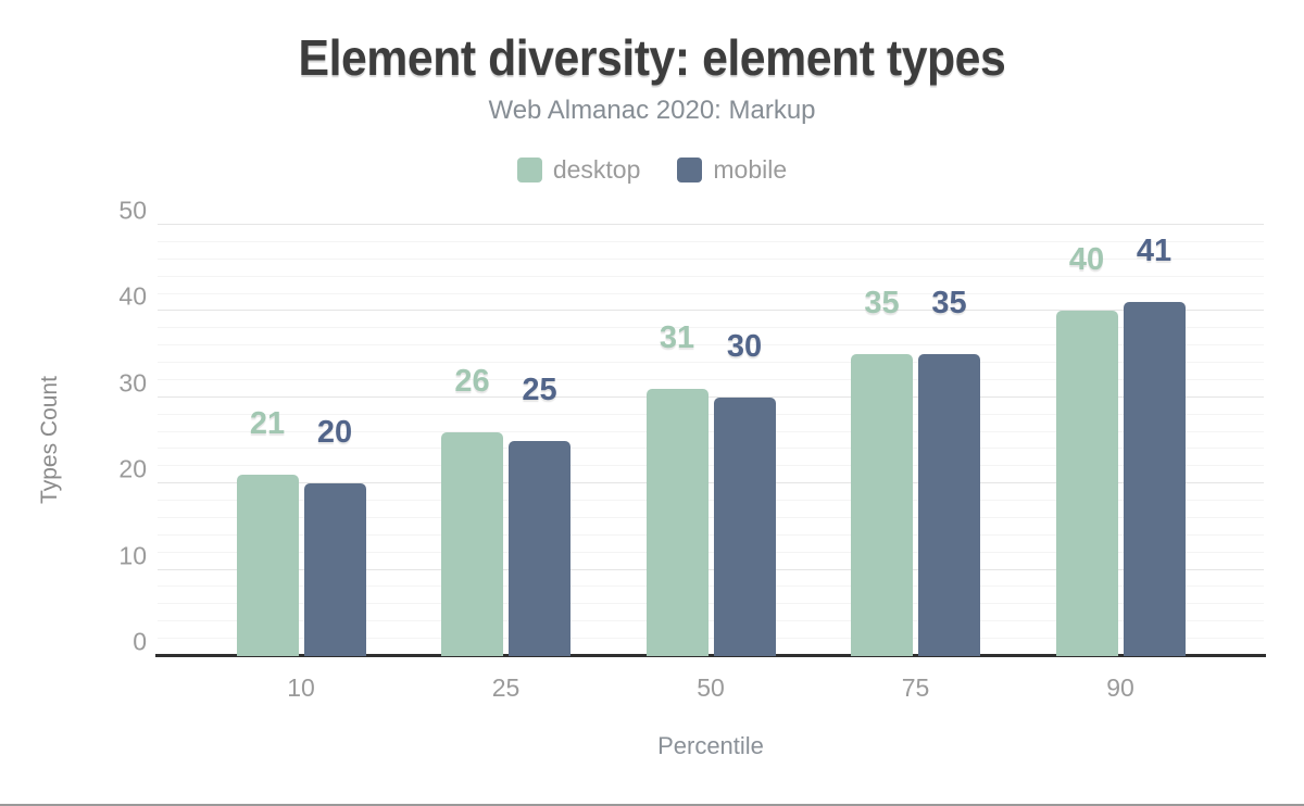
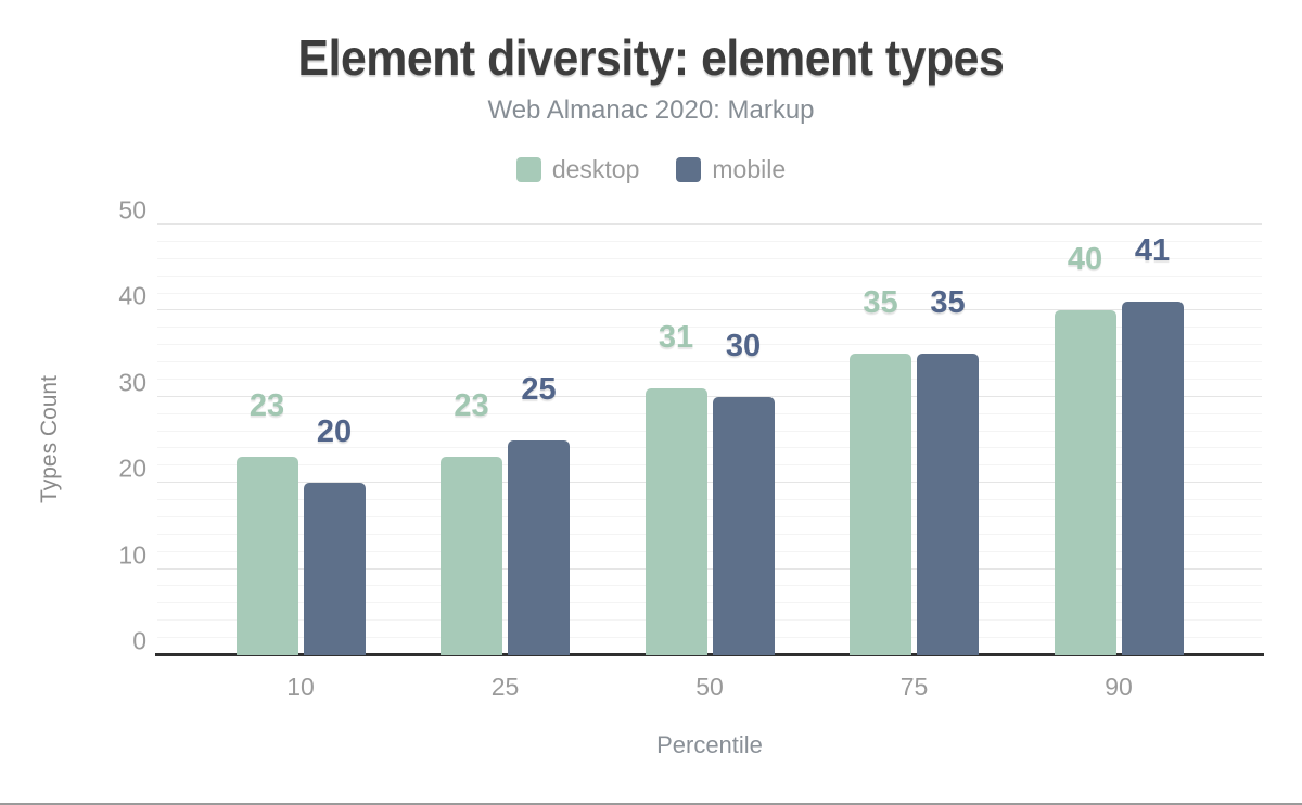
desktop/10: 21 -> 23
desktop/25: 26 -> 23
